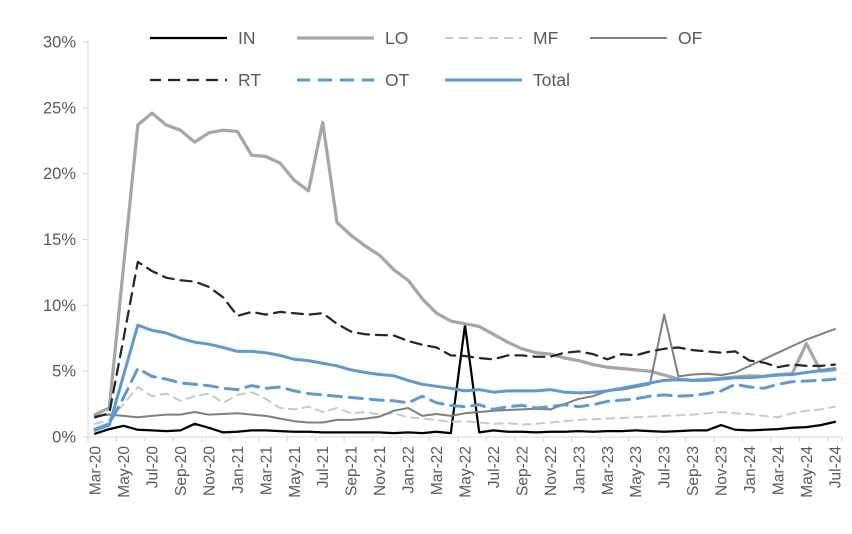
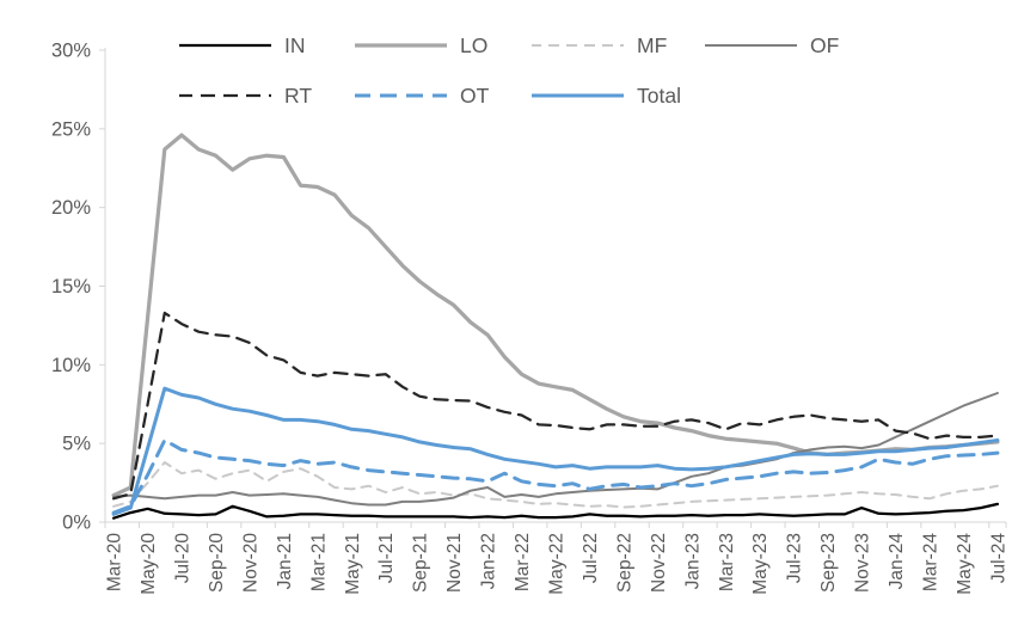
RT/Jan-21: 9.2% -> 10.3%
LO/Jul-21: 23.9% -> 17.5%
IN/May-22: 8.5% -> 0.3%
OF/Jul-23: 9.3% -> 4.4%
LO/May-24: 7.1% -> 4.9%
